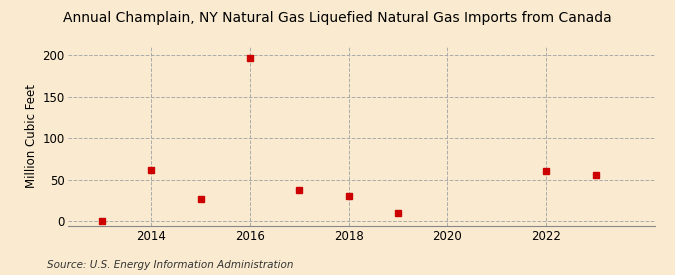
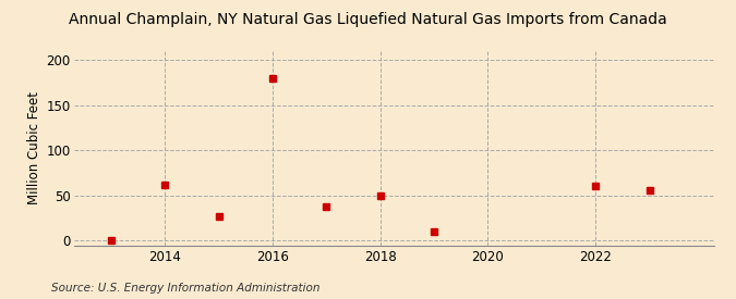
2016: 197 -> 180
2018: 30 -> 50
